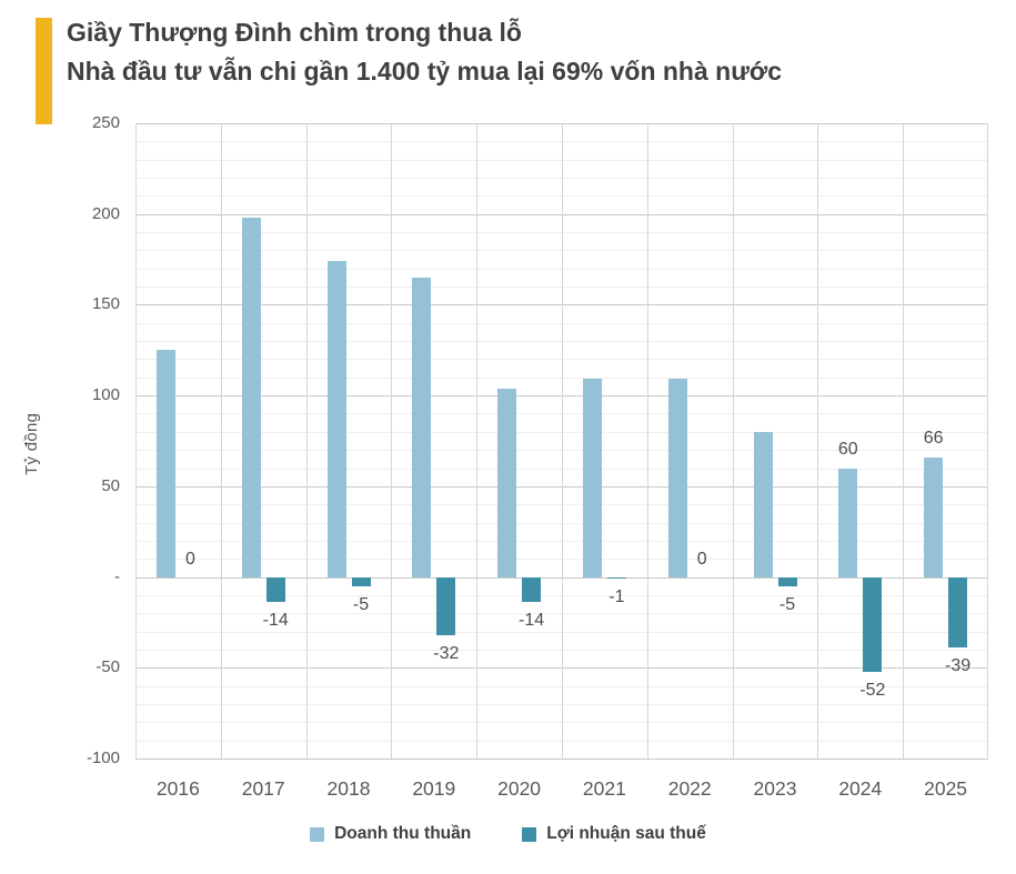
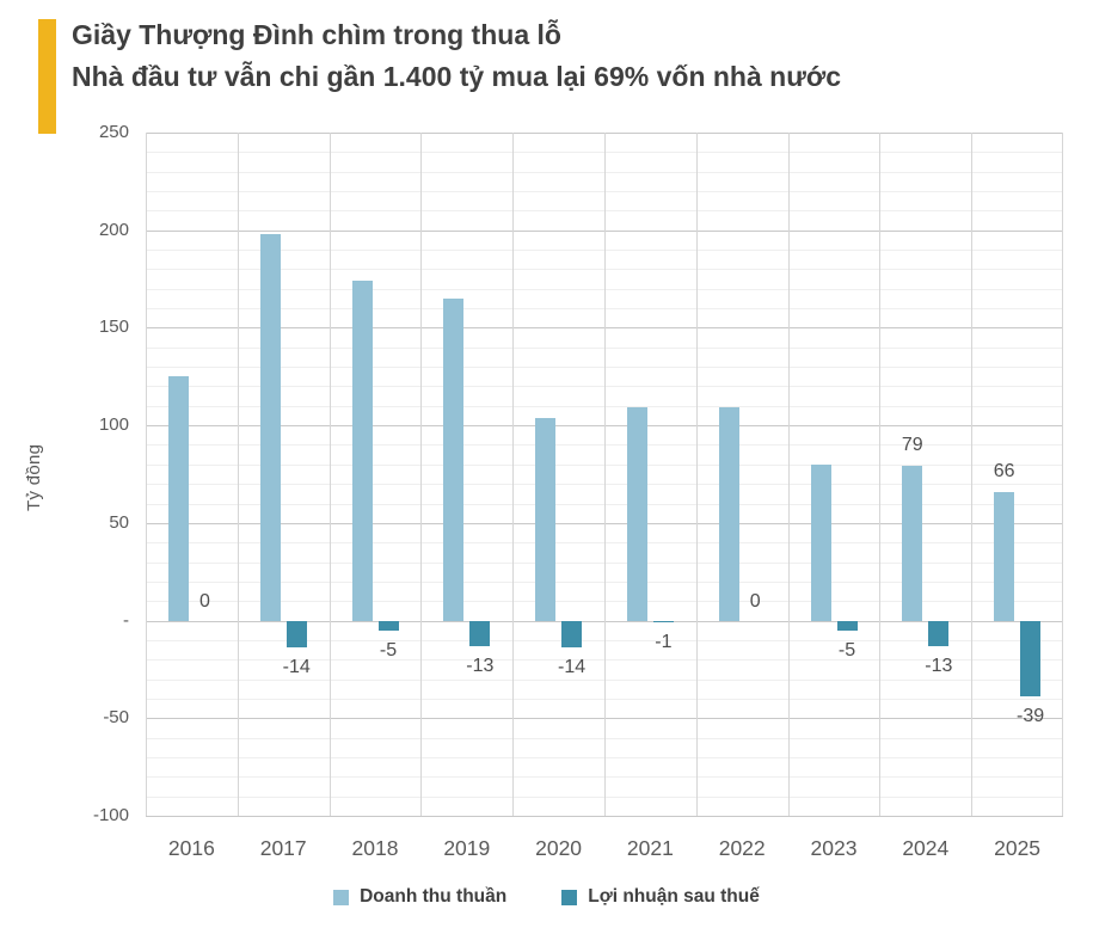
Lợi nhuận sau thuế/2019: -32 -> -13
Doanh thu thuần/2024: 60 -> 79
Lợi nhuận sau thuế/2024: -52 -> -13
